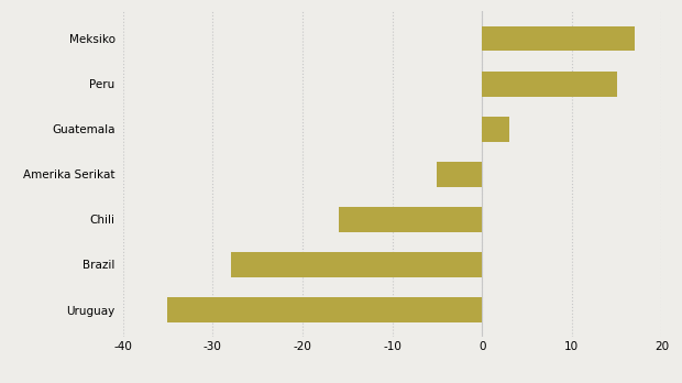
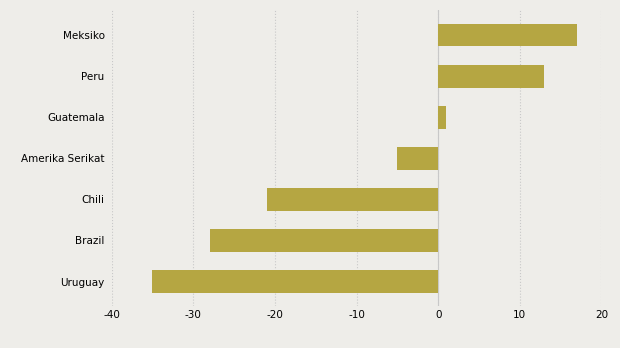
Peru: 15 -> 13
Guatemala: 3 -> 1
Chili: -16 -> -21
